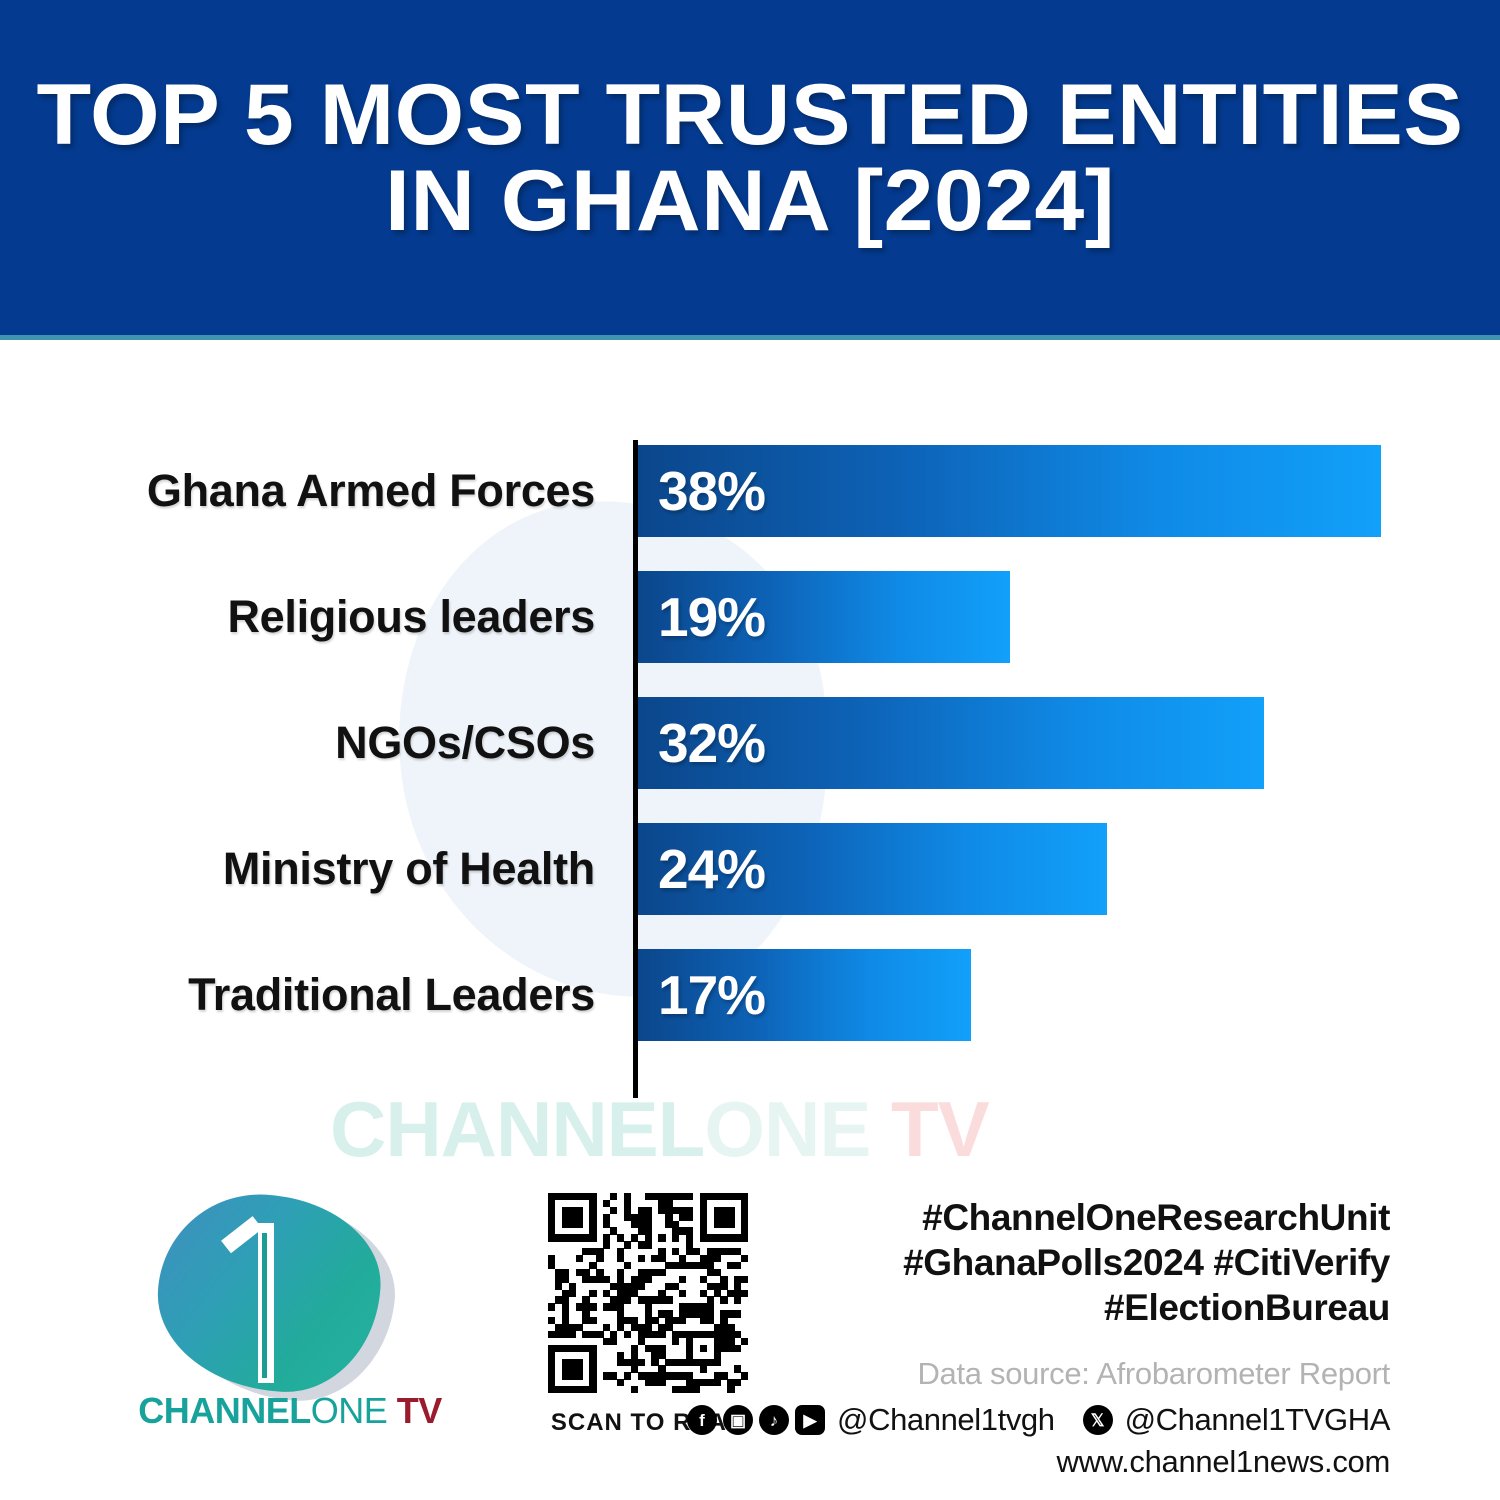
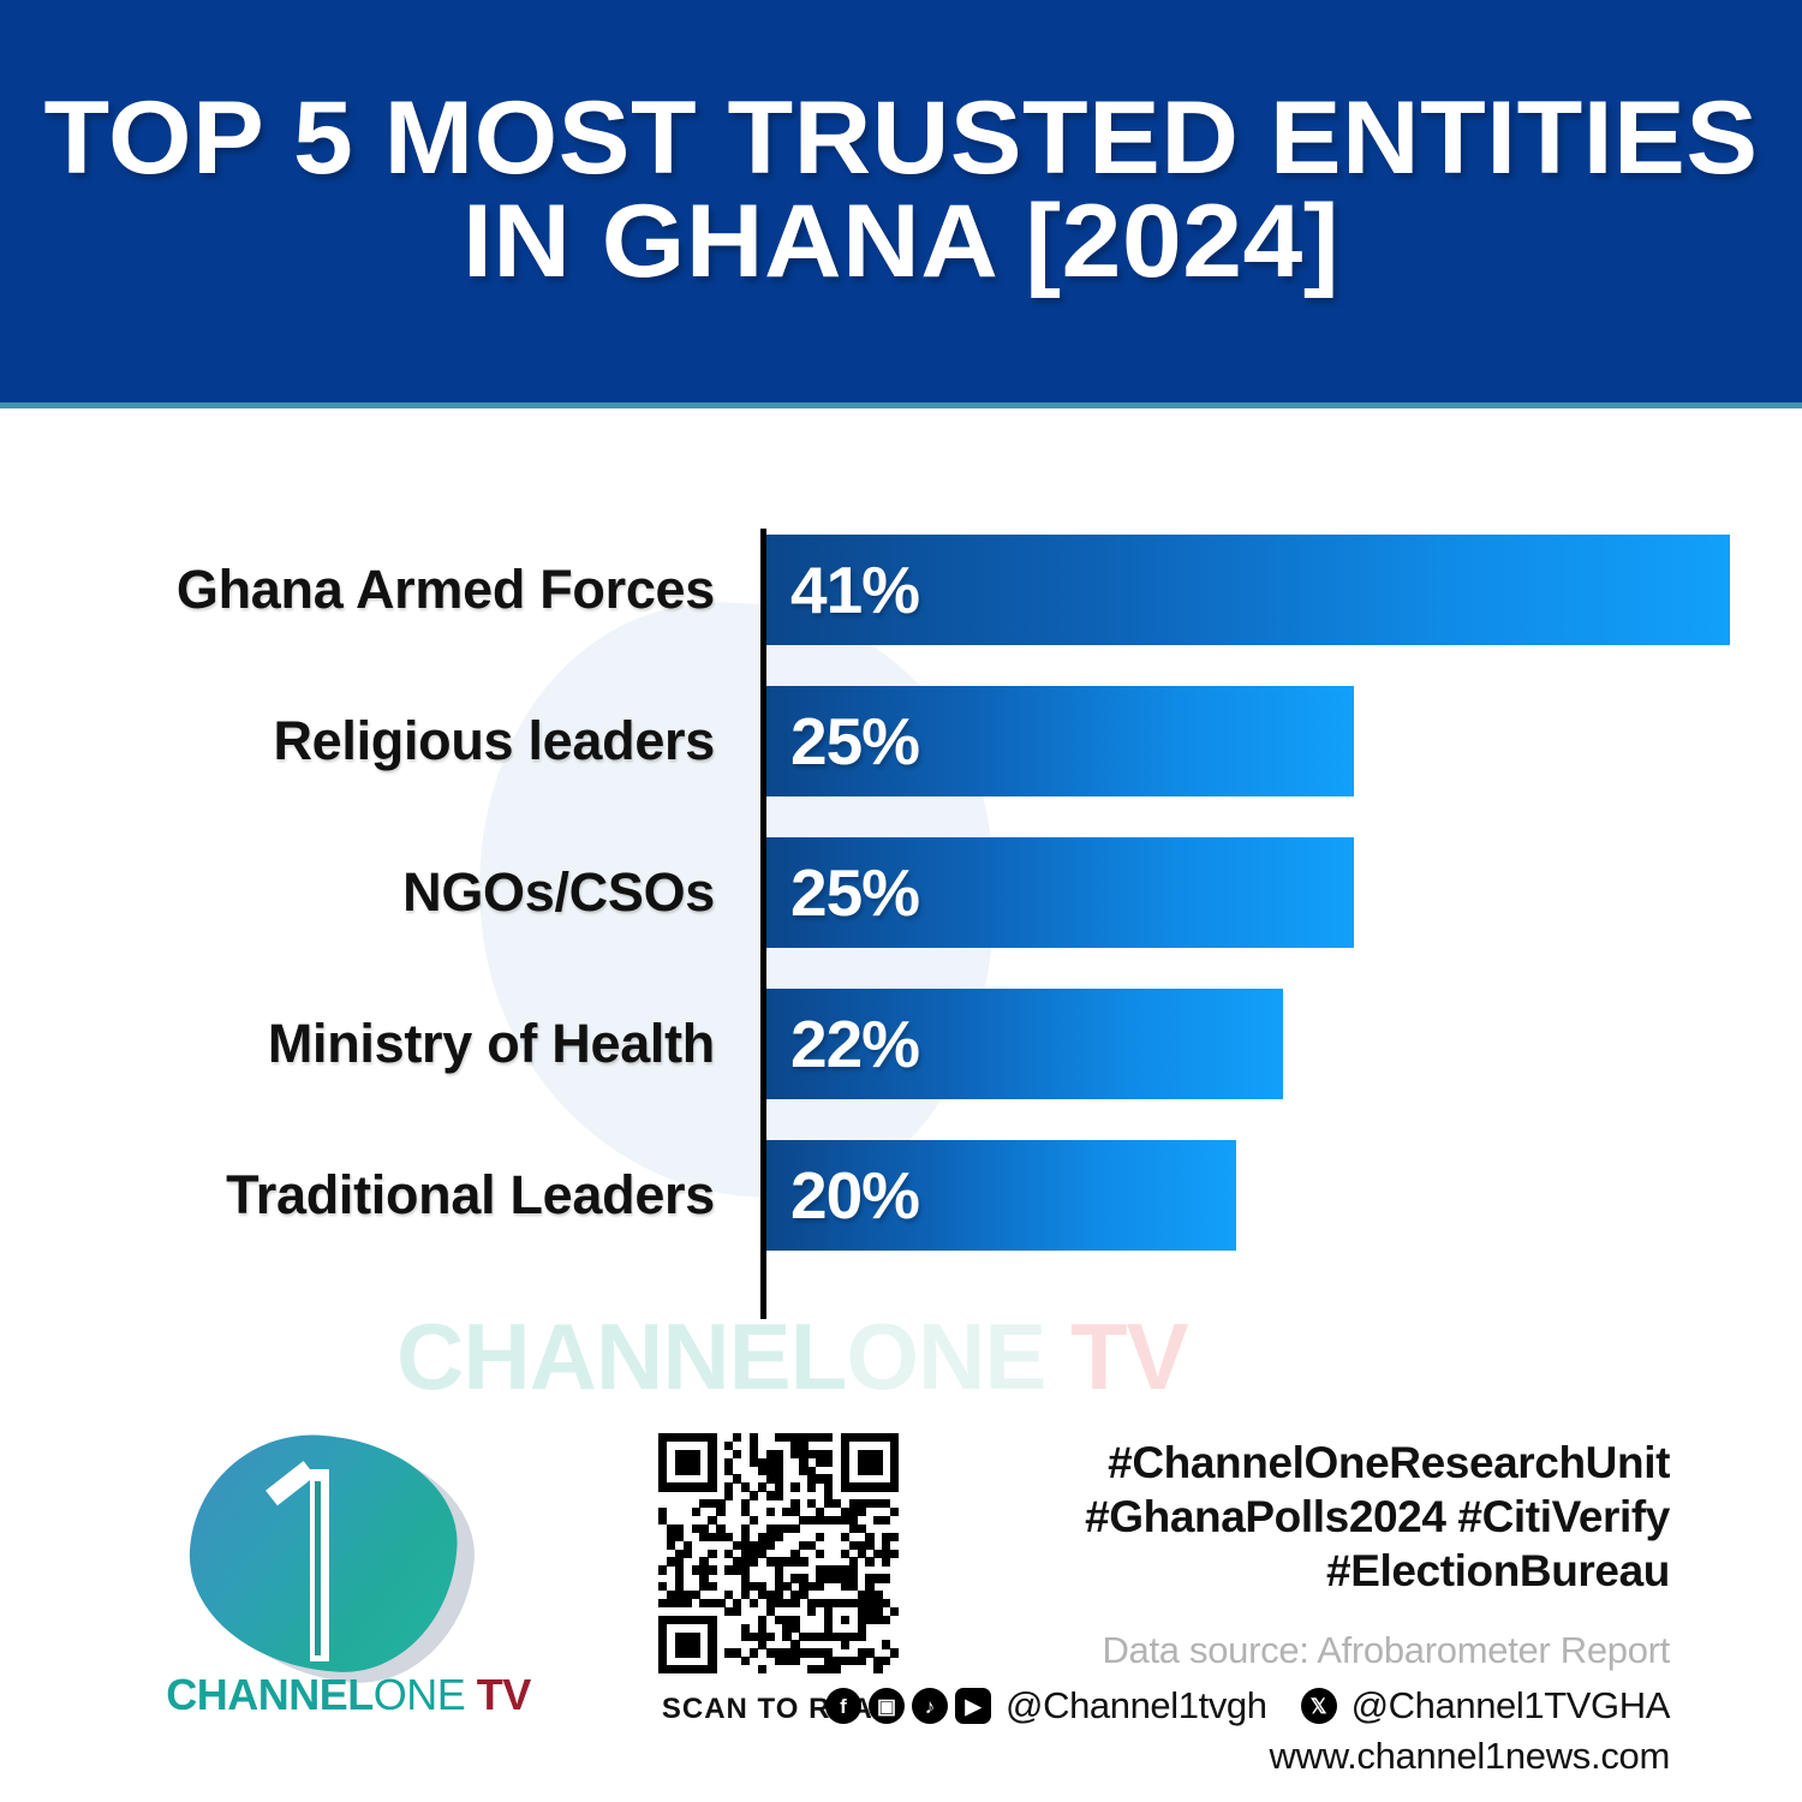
Ghana Armed Forces: 38% -> 41%
Religious leaders: 19% -> 25%
NGOs/CSOs: 32% -> 25%
Ministry of Health: 24% -> 22%
Traditional Leaders: 17% -> 20%
